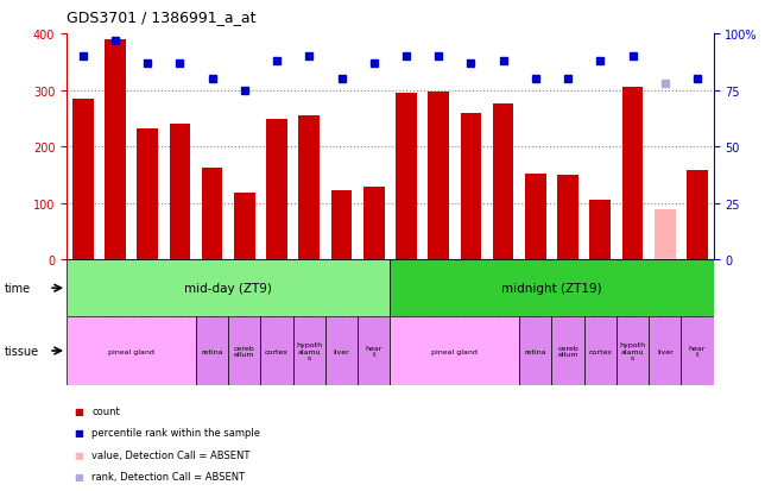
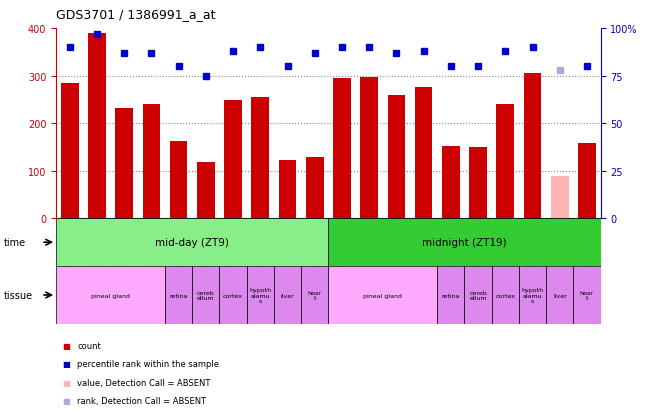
GSM310048: 105 -> 240
